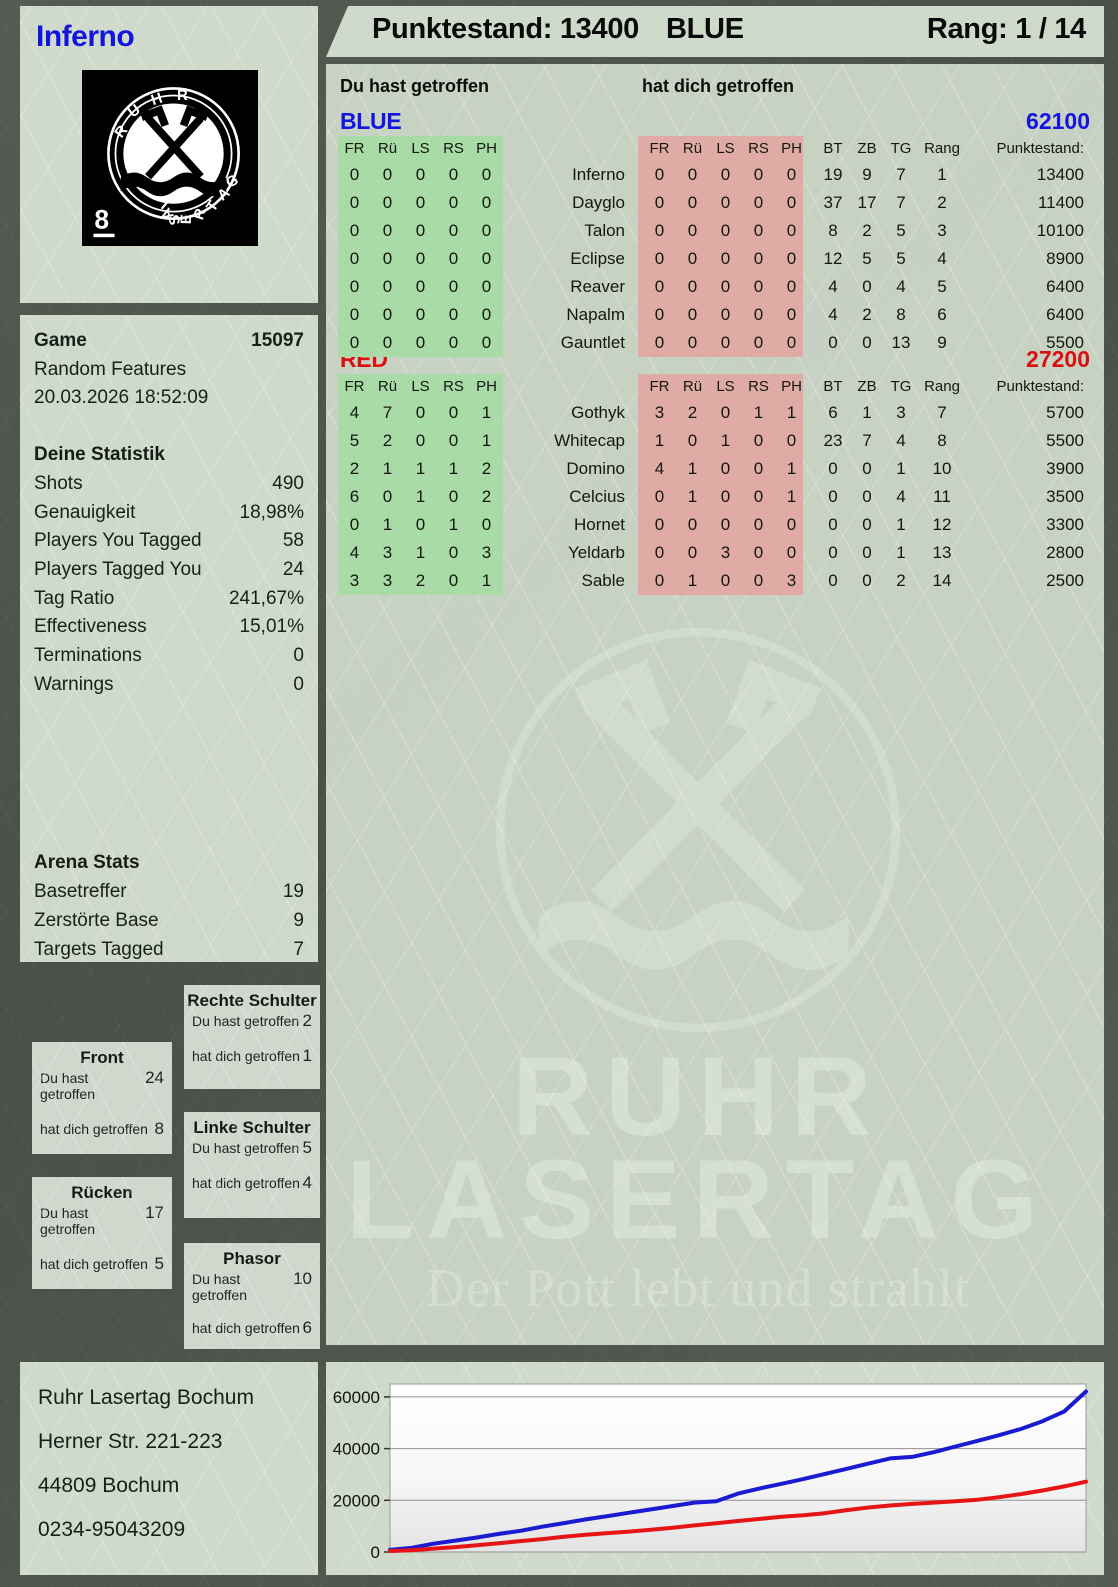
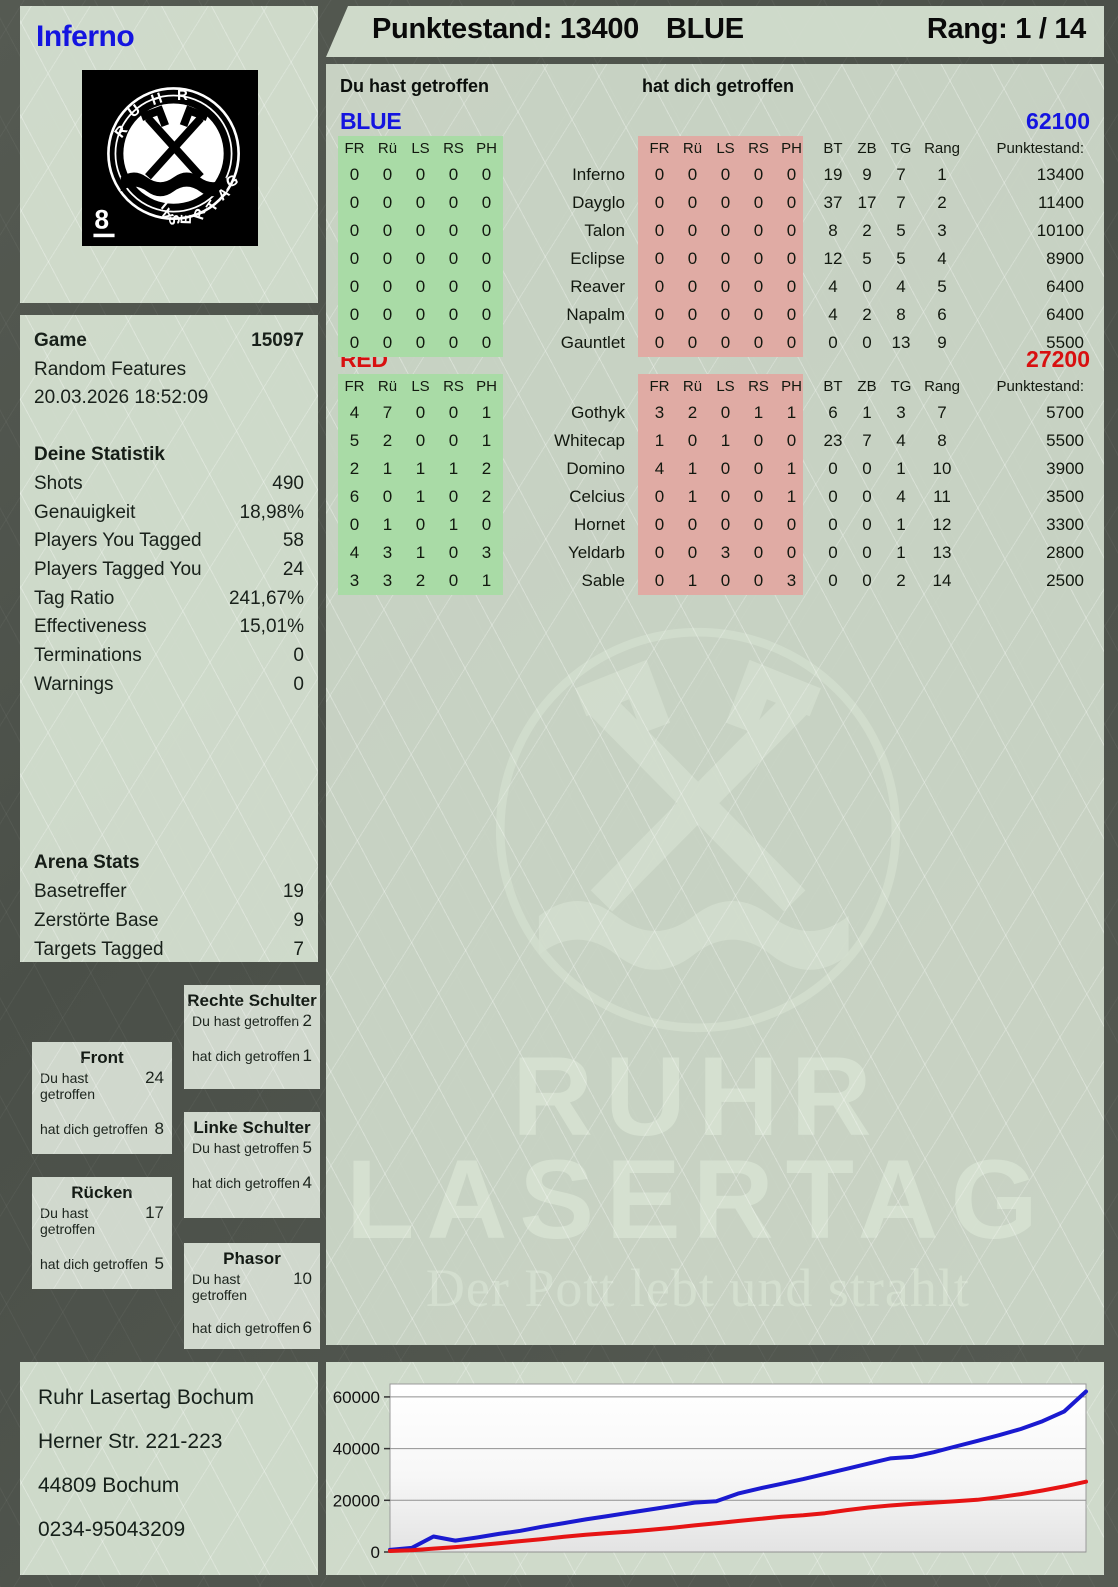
BLUE/2: 3000 -> 6000
